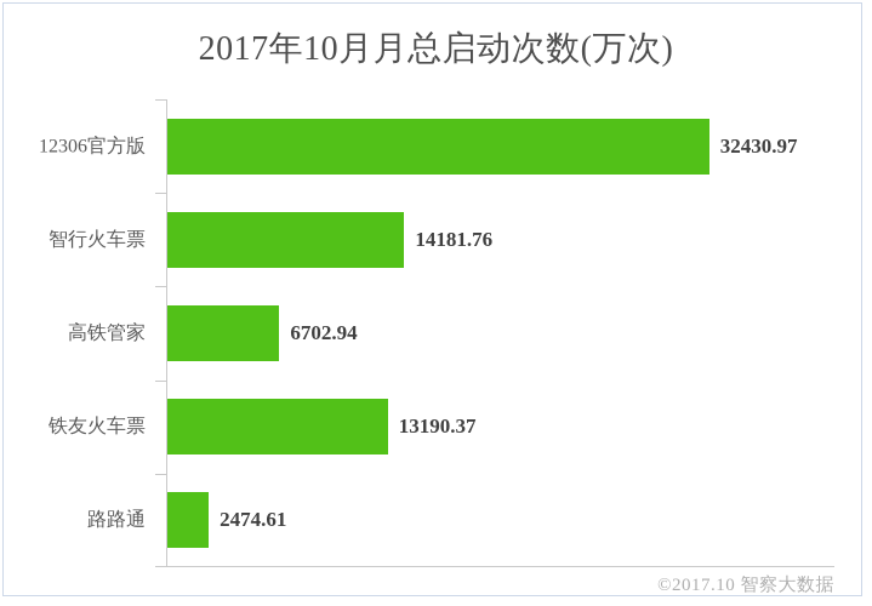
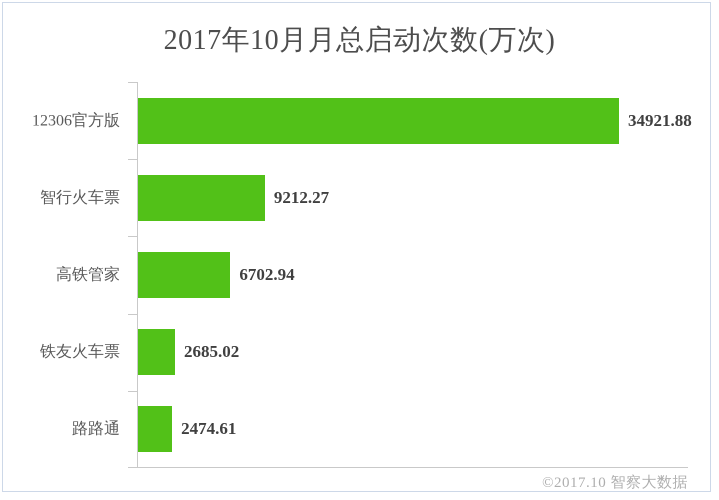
12306官方版: 32430.97 -> 34921.88
智行火车票: 14181.76 -> 9212.27
铁友火车票: 13190.37 -> 2685.02
